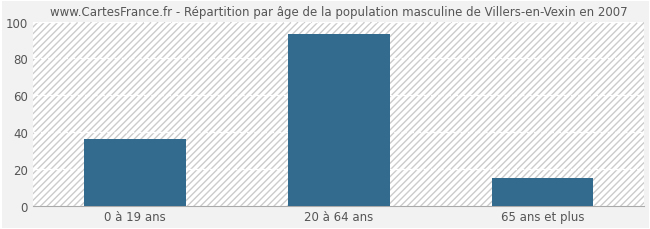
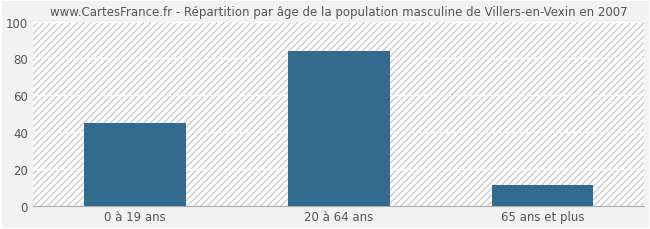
0 à 19 ans: 36 -> 45
20 à 64 ans: 93 -> 84
65 ans et plus: 15 -> 11
